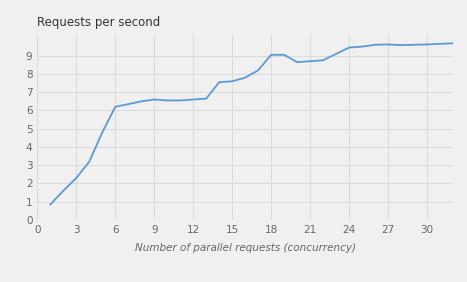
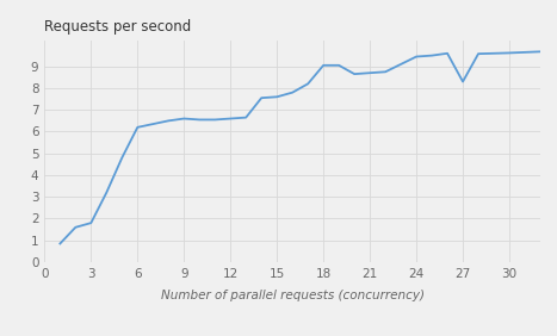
3: 2.3 -> 1.8
27: 9.6 -> 8.3
